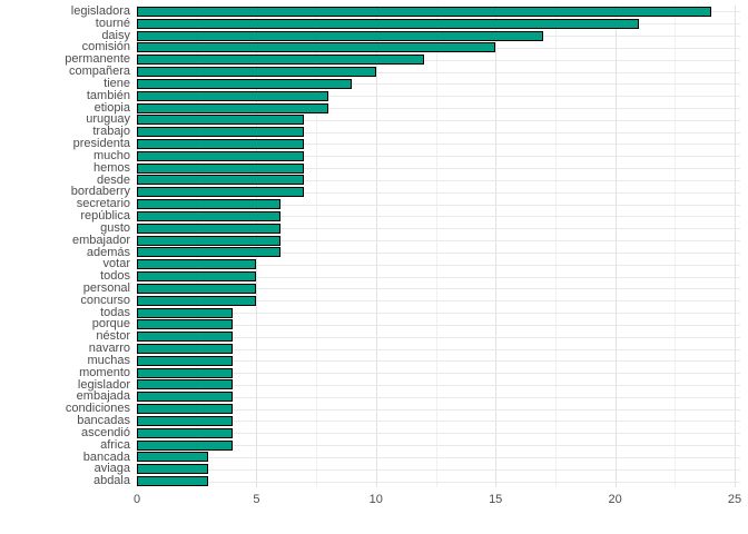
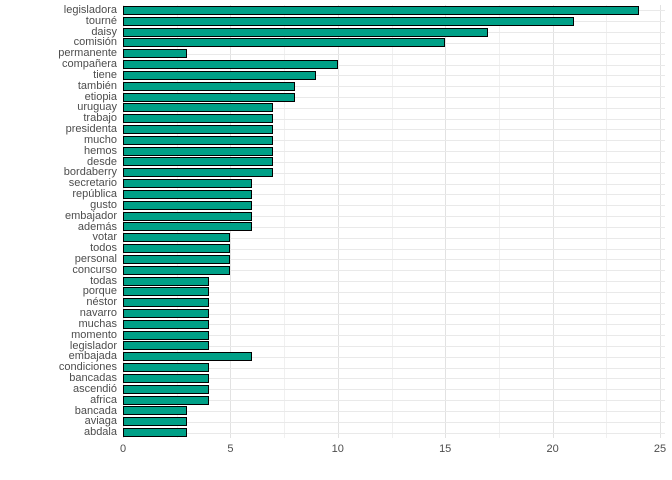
permanente: 12 -> 3
embajada: 4 -> 6
